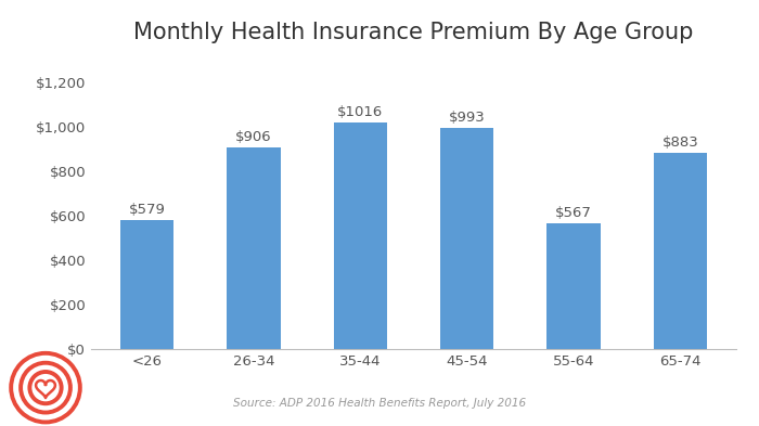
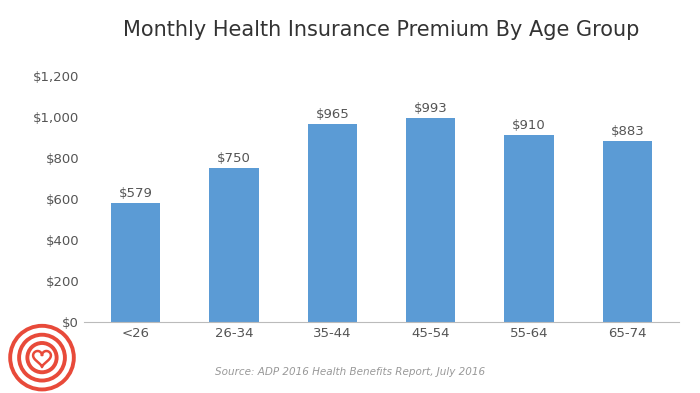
Monthly Health Insurance Premium By Age Group/26-34: $906 -> $750
Monthly Health Insurance Premium By Age Group/35-44: $1016 -> $965
Monthly Health Insurance Premium By Age Group/55-64: $567 -> $910
